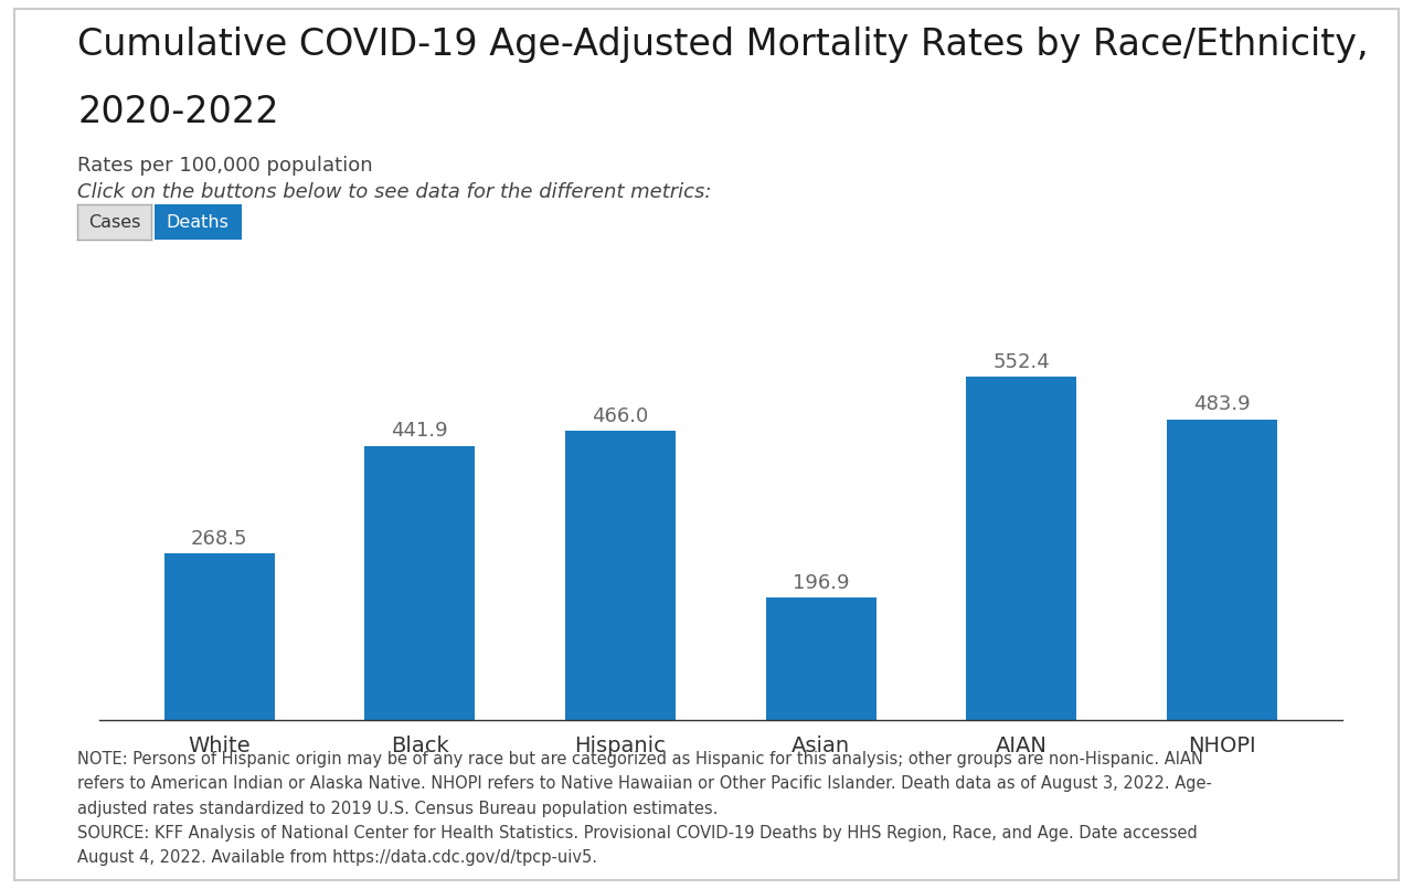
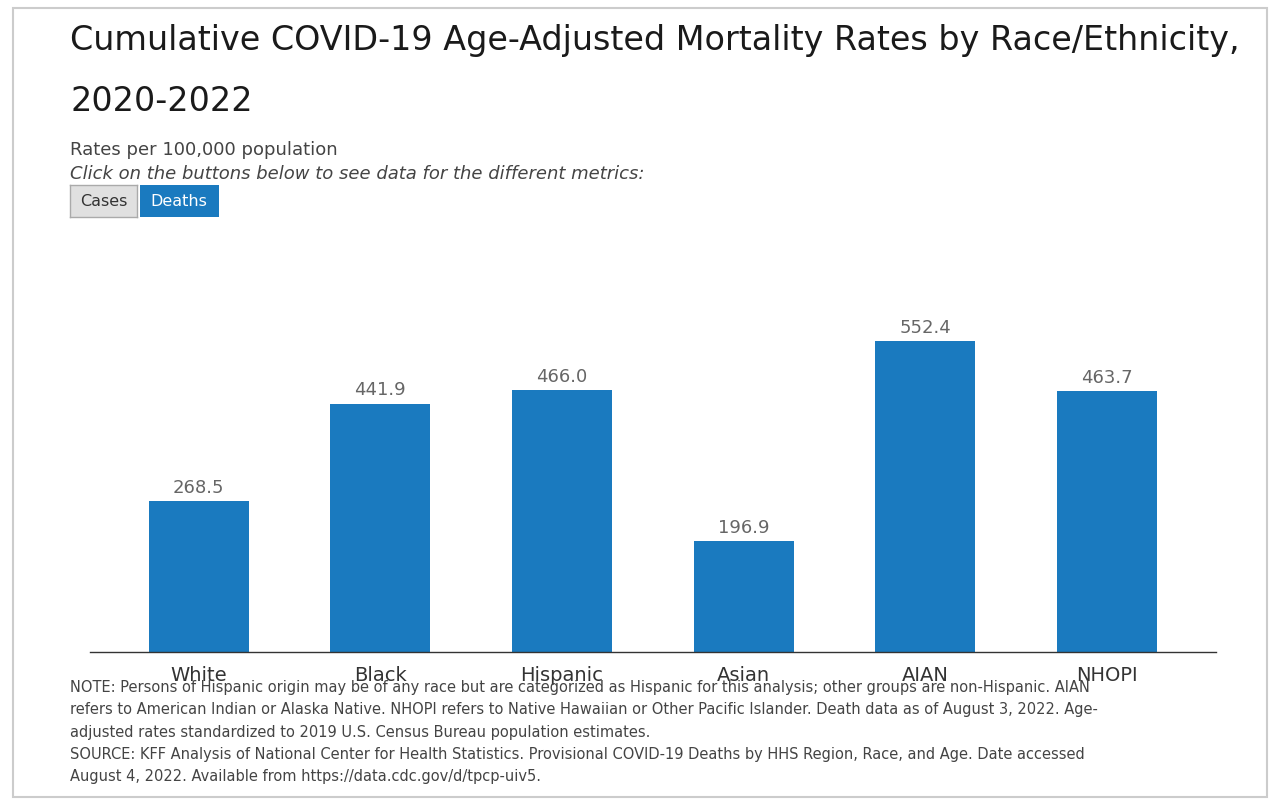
NHOPI: 483.9 -> 463.7
